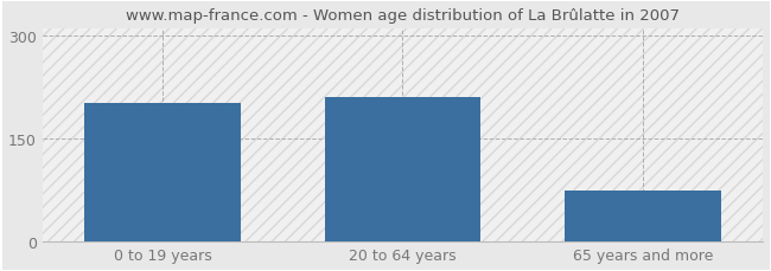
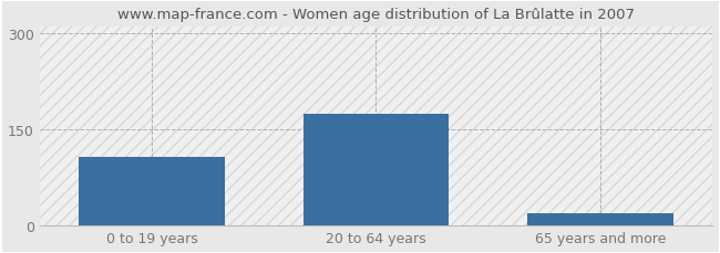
0 to 19 years: 202 -> 107
20 to 64 years: 210 -> 175
65 years and more: 74 -> 20
